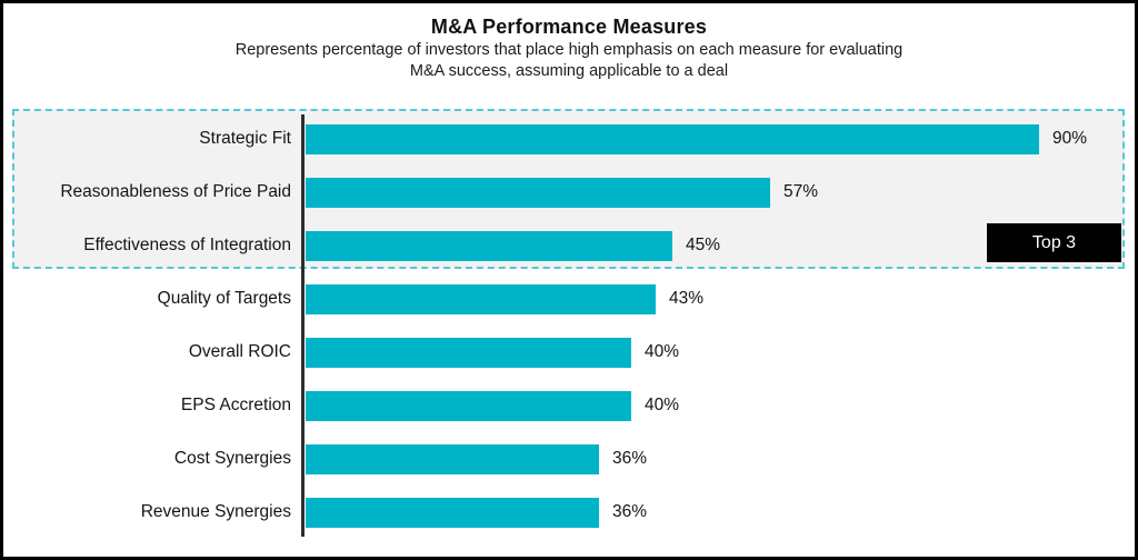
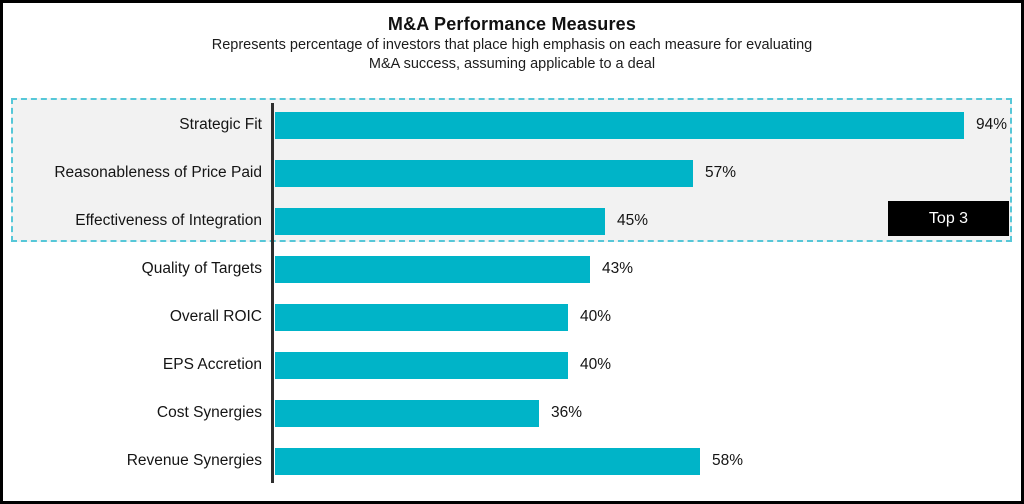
Strategic Fit: 90% -> 94%
Revenue Synergies: 36% -> 58%
